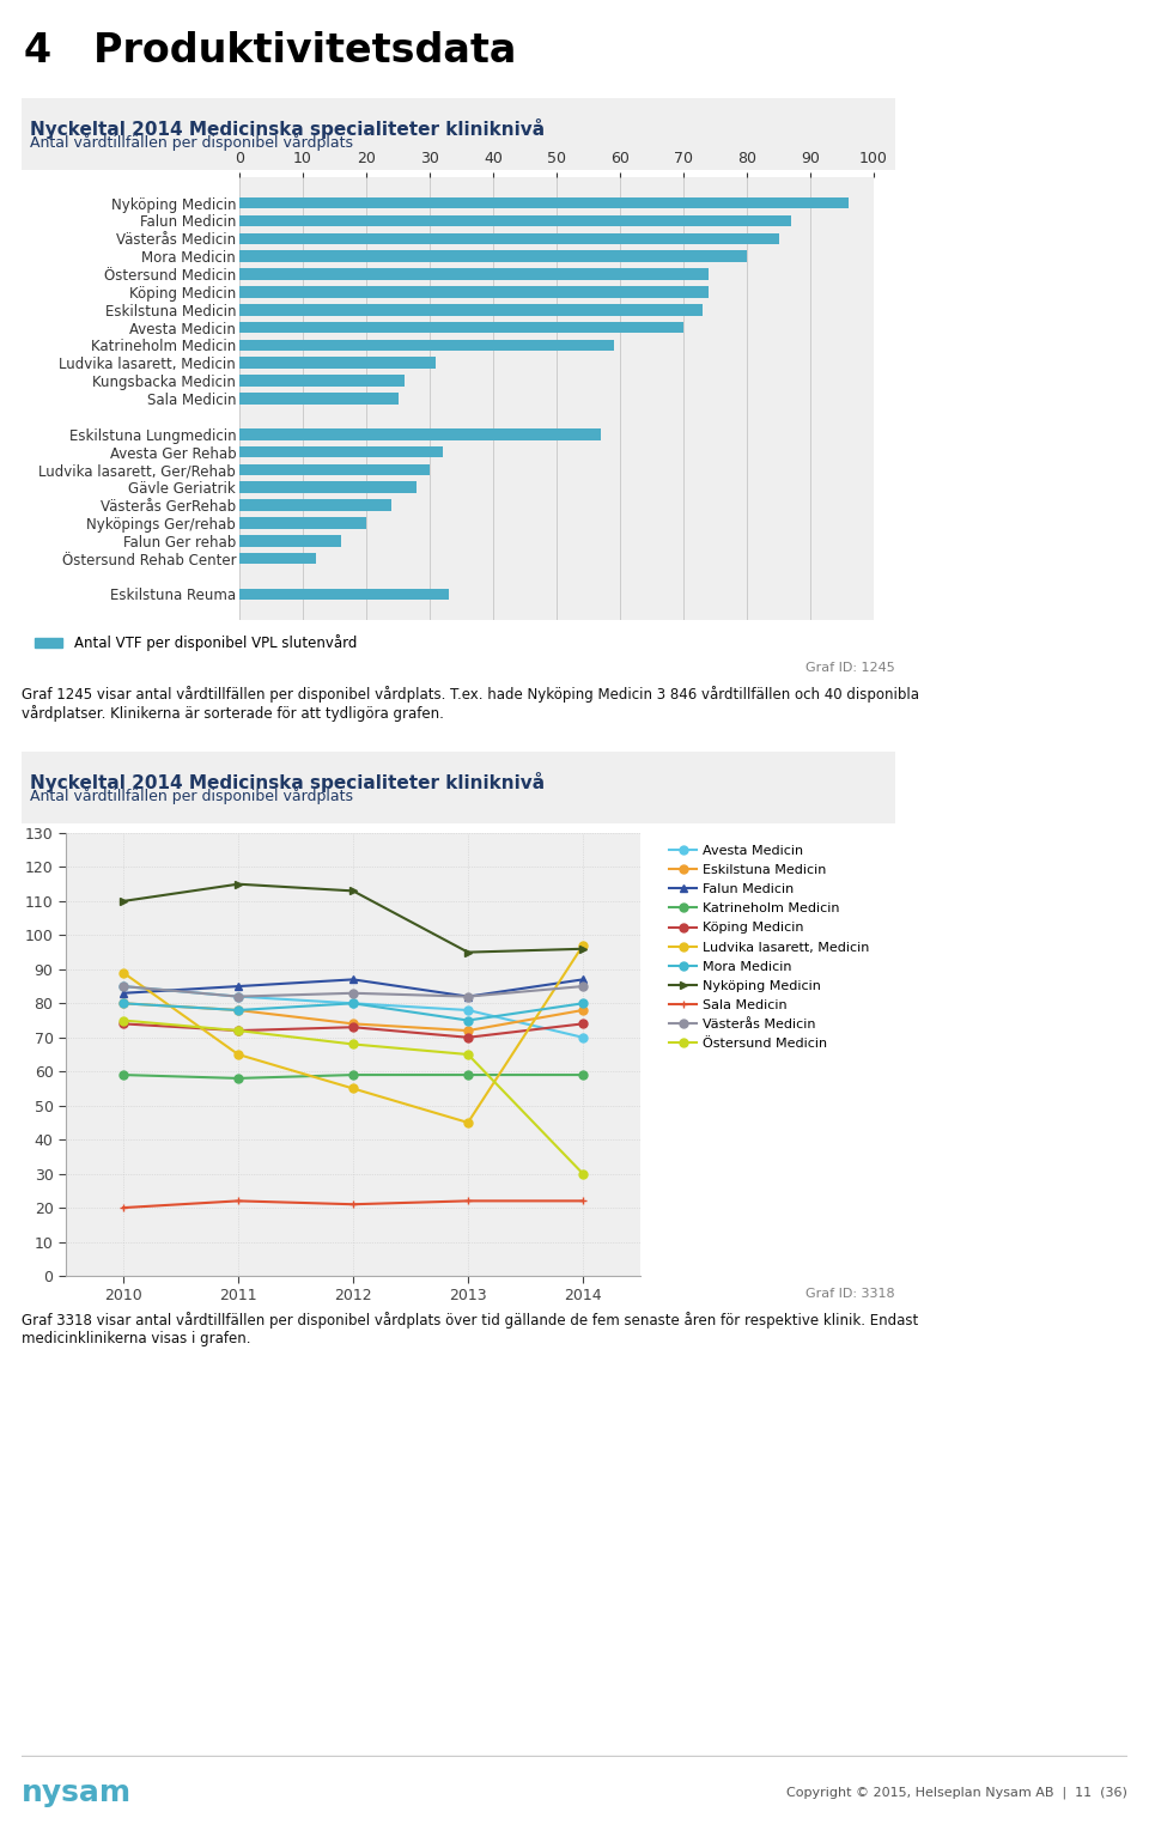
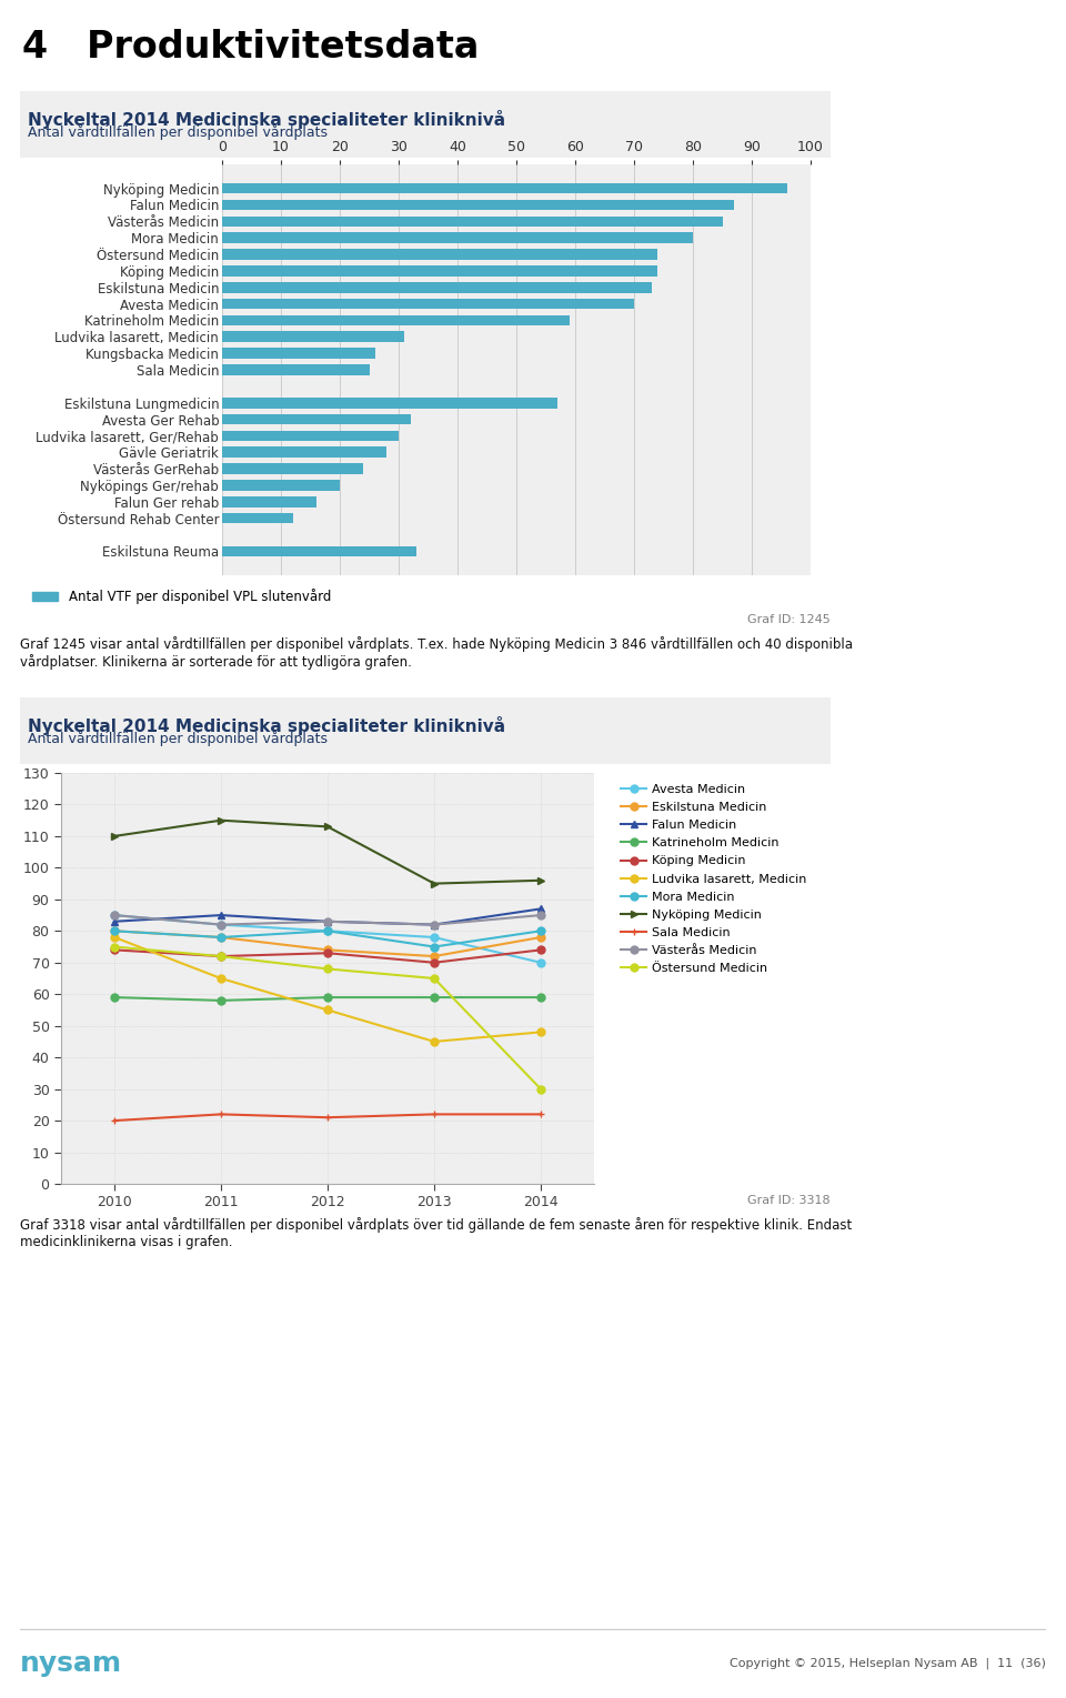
Ludvika lasarett, Medicin/2010: 89 -> 78
Falun Medicin/2012: 87 -> 83
Ludvika lasarett, Medicin/2014: 97 -> 48
